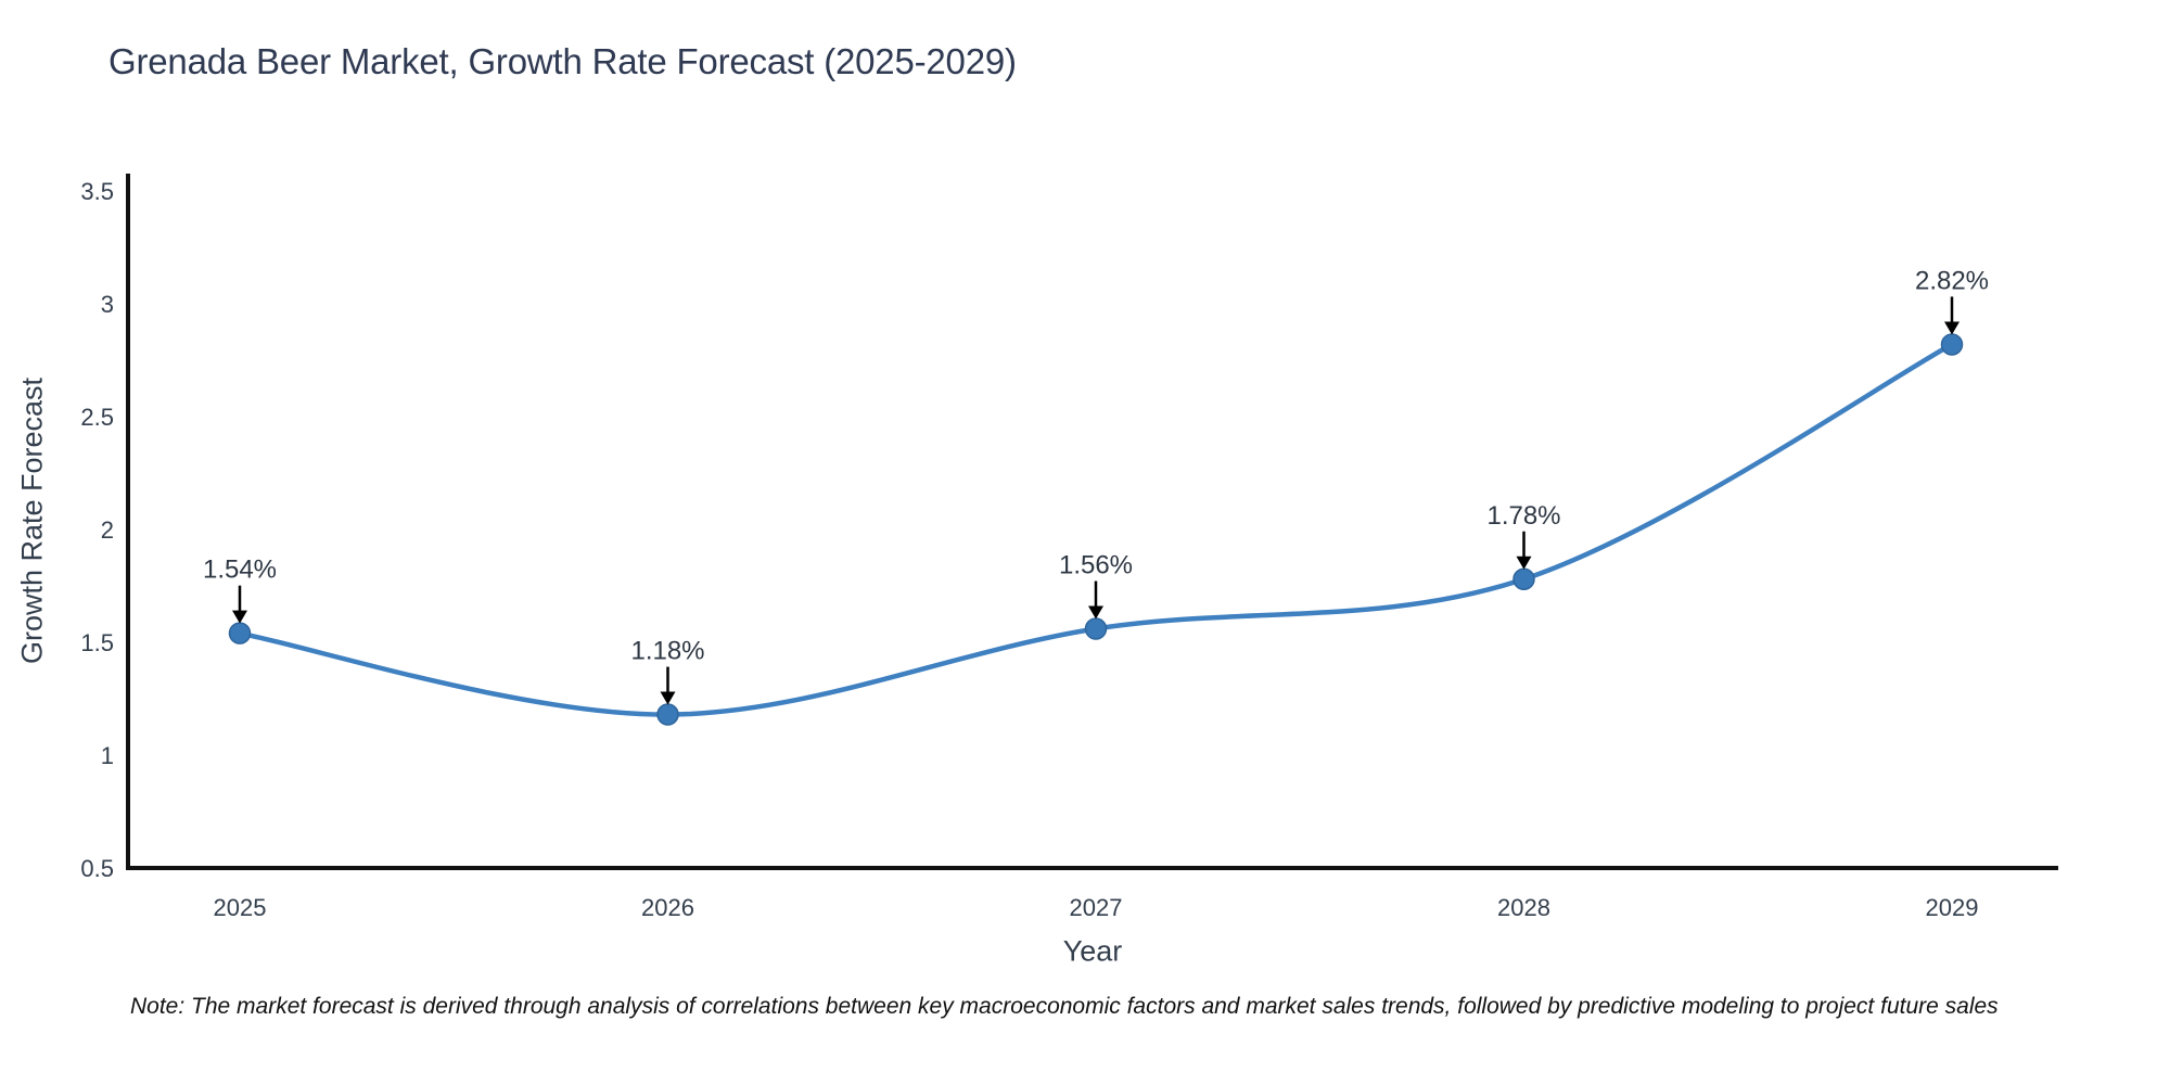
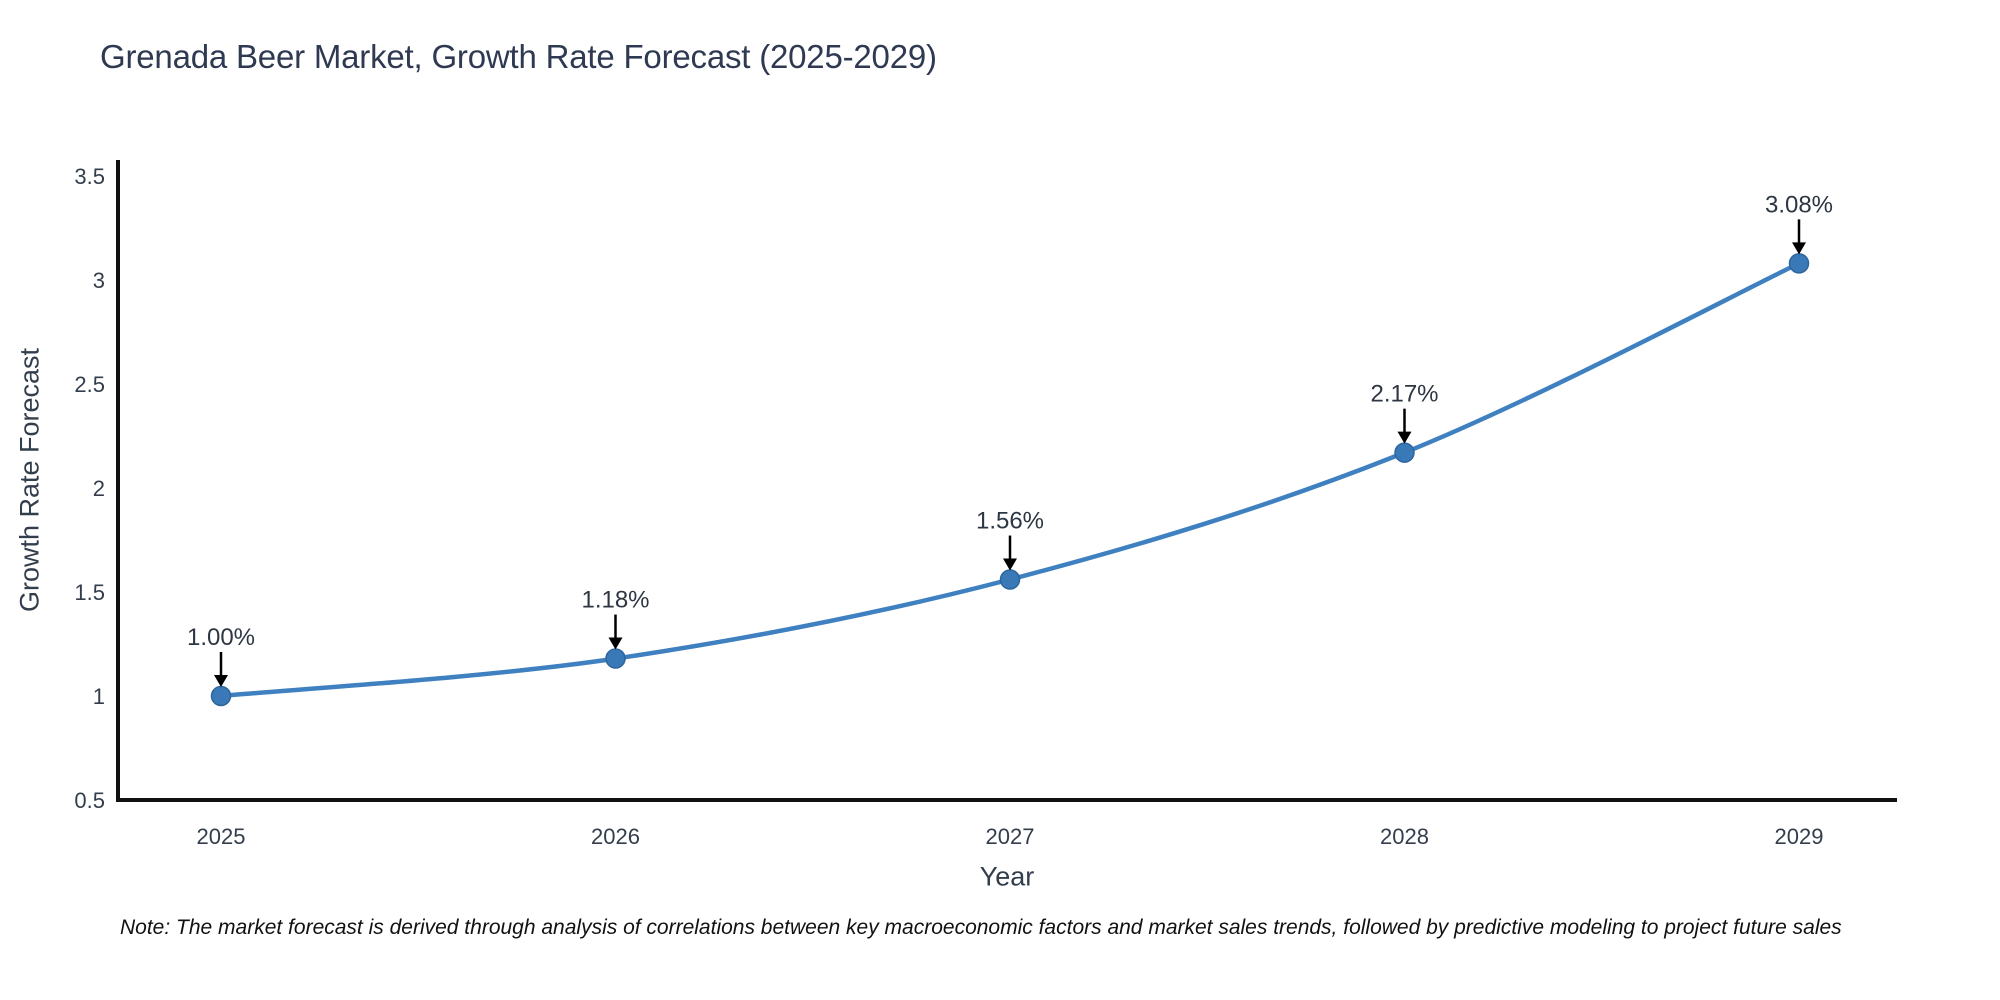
2025: 1.54% -> 1.00%
2028: 1.78% -> 2.17%
2029: 2.82% -> 3.08%
